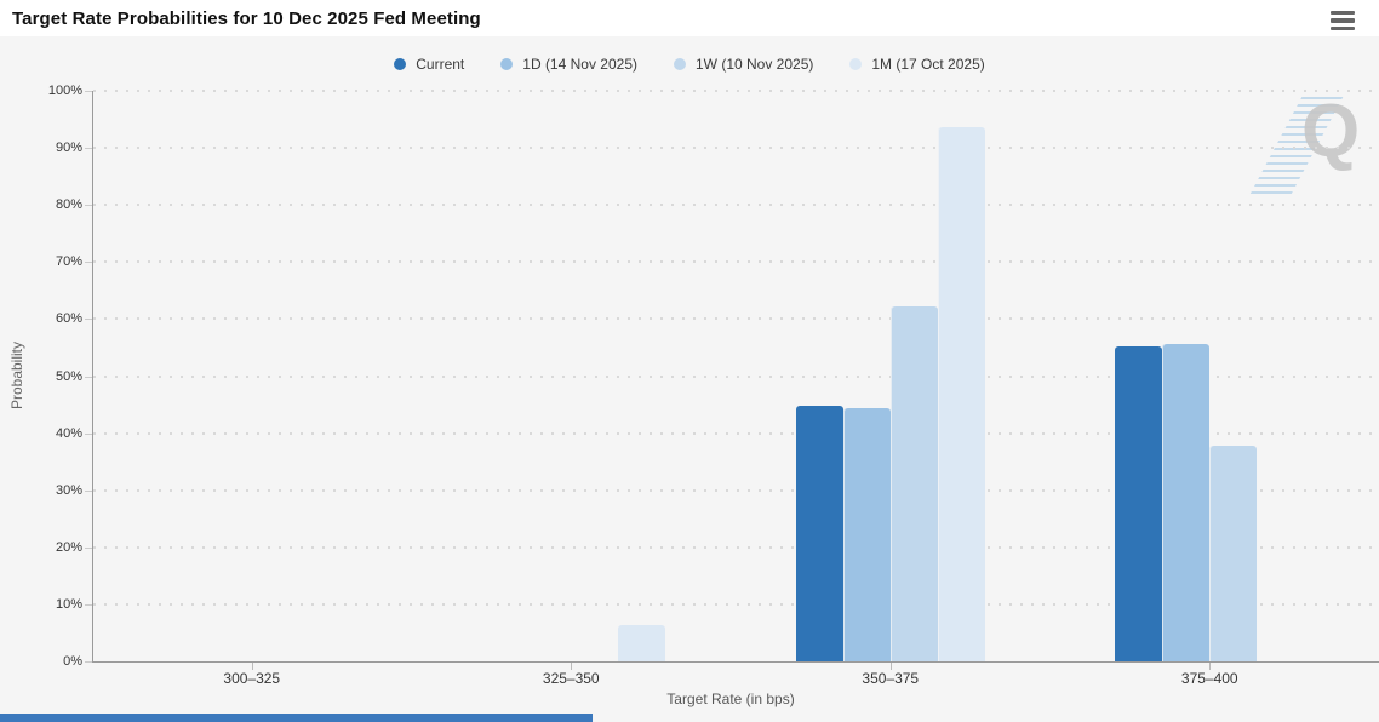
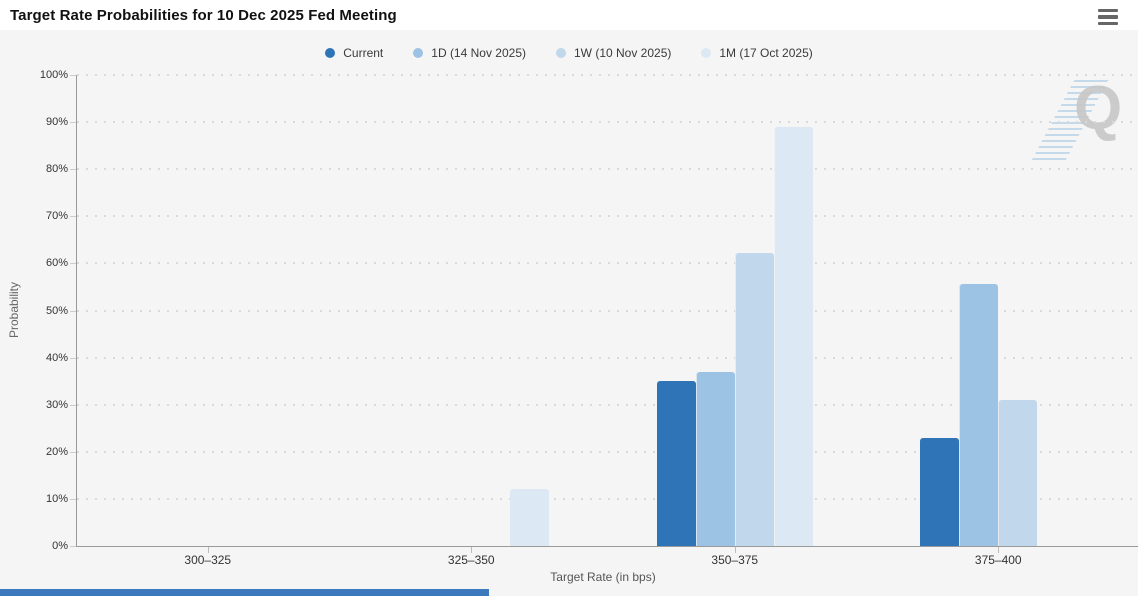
1M (17 Oct 2025)/325–350: 6% -> 12%
Current/350–375: 45% -> 35%
1D (14 Nov 2025)/350–375: 44% -> 37%
1M (17 Oct 2025)/350–375: 94% -> 89%
Current/375–400: 55% -> 23%
1W (10 Nov 2025)/375–400: 38% -> 31%
